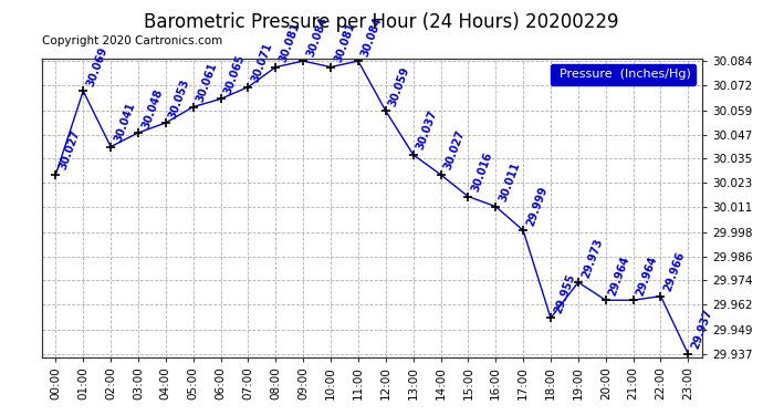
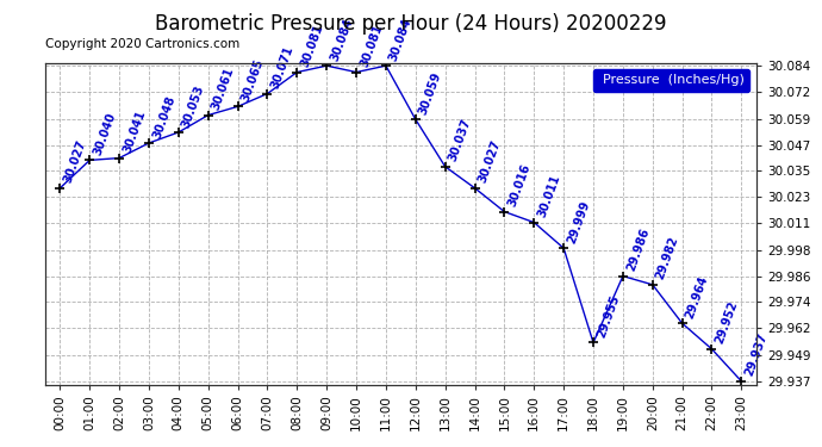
01:00: 30.069 -> 30.040
19:00: 29.973 -> 29.986
20:00: 29.964 -> 29.982
22:00: 29.966 -> 29.952
